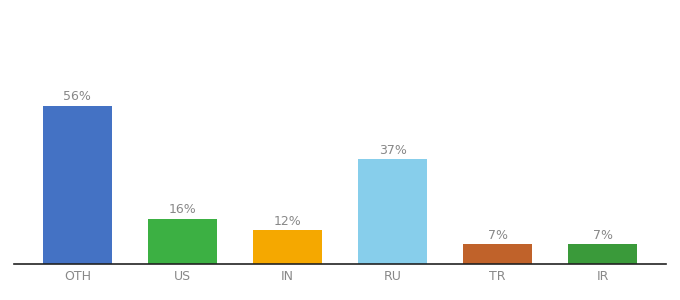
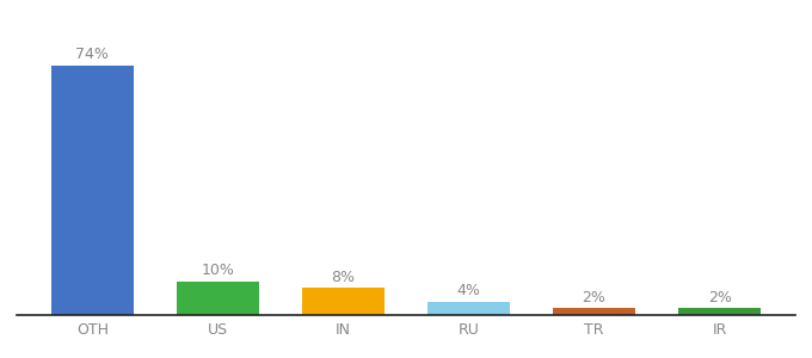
OTH: 56% -> 74%
US: 16% -> 10%
IN: 12% -> 8%
RU: 37% -> 4%
TR: 7% -> 2%
IR: 7% -> 2%
